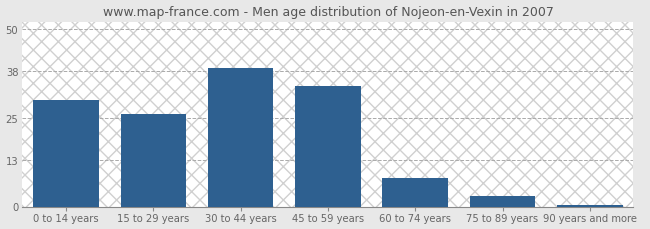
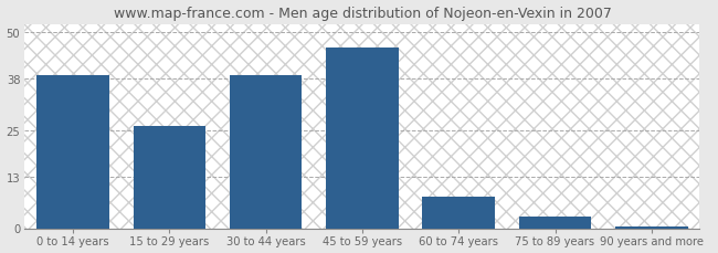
0 to 14 years: 30.0 -> 39.0
45 to 59 years: 34.0 -> 46.0
